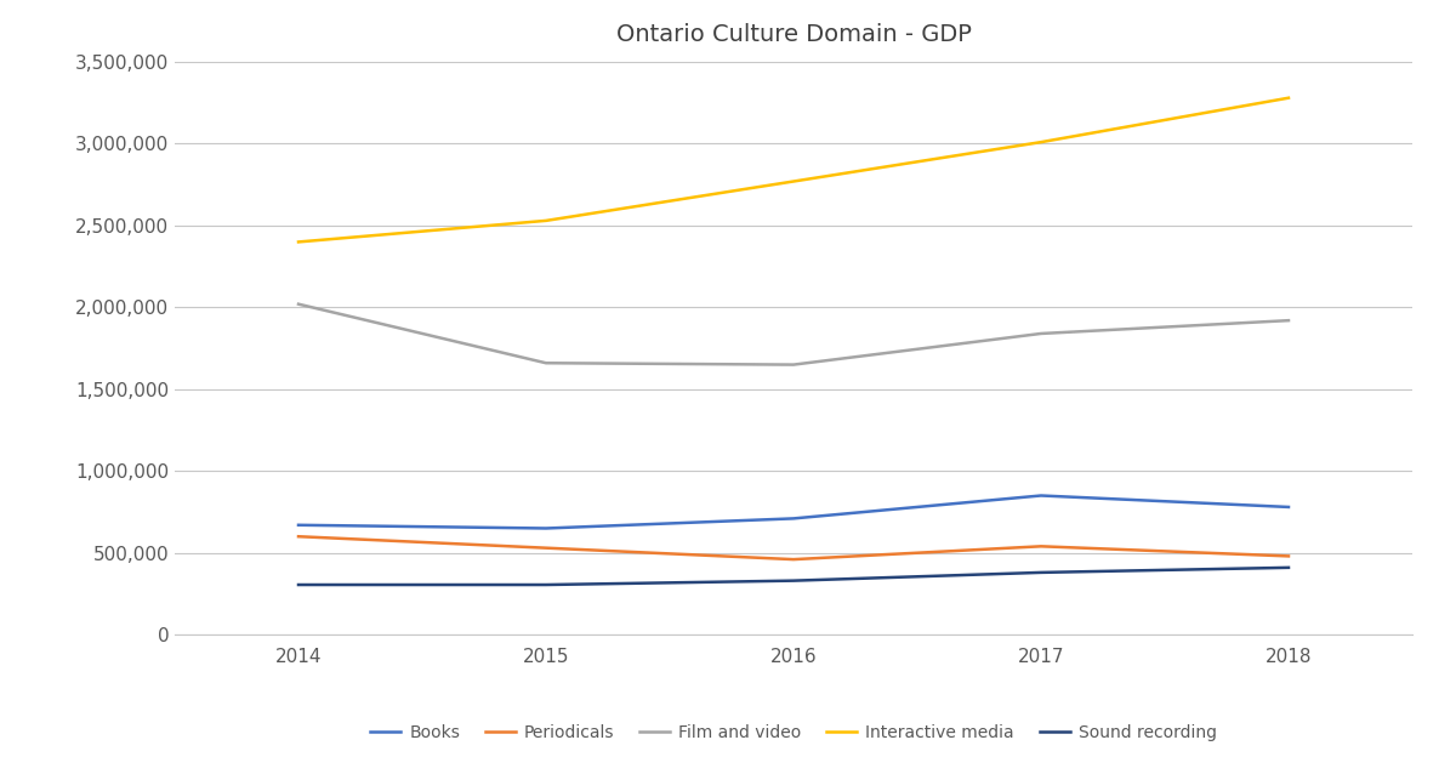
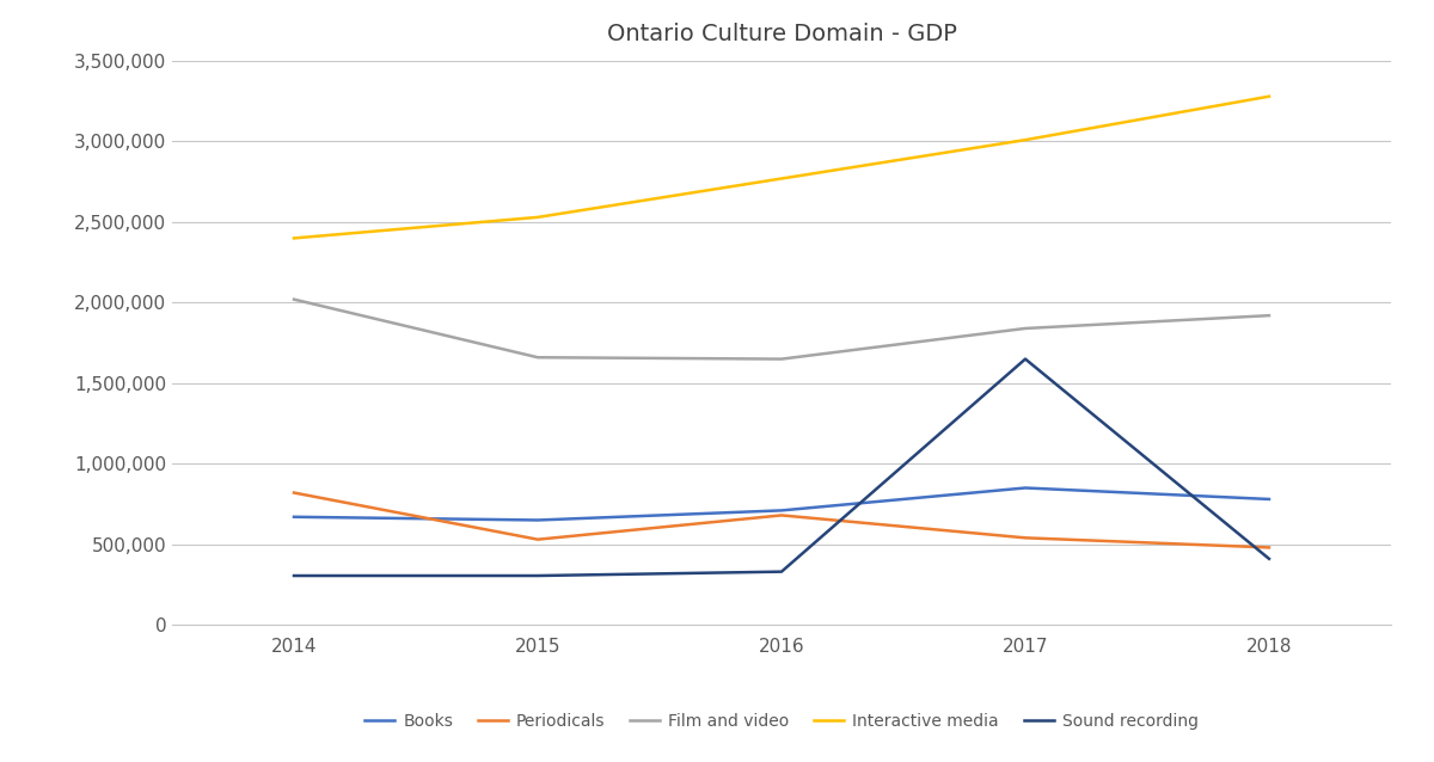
Periodicals/2014: 600,000 -> 820,000
Periodicals/2016: 460,000 -> 680,000
Sound recording/2017: 380,000 -> 1,650,000
